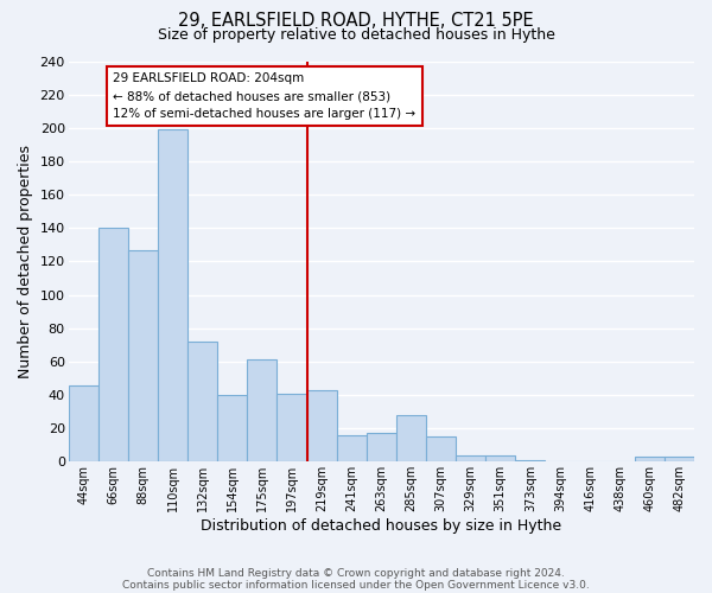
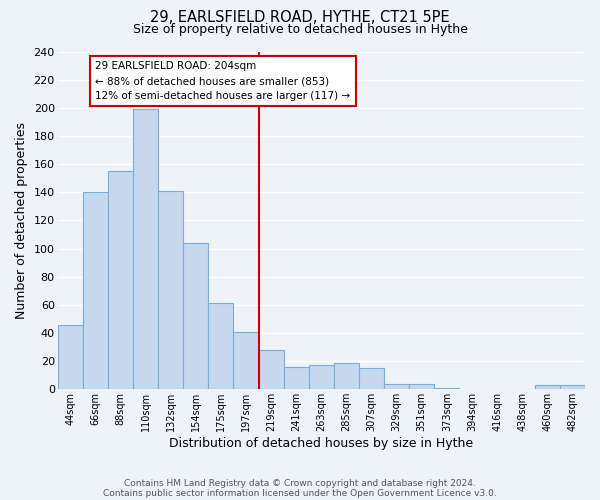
88sqm: 127 -> 155
132sqm: 72 -> 141
154sqm: 40 -> 104
219sqm: 43 -> 28
285sqm: 28 -> 19
